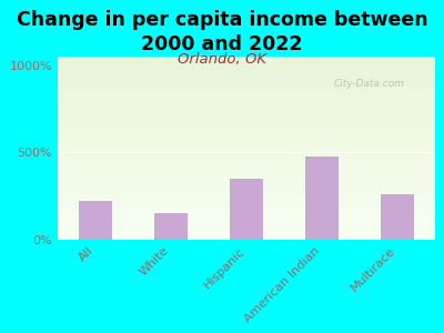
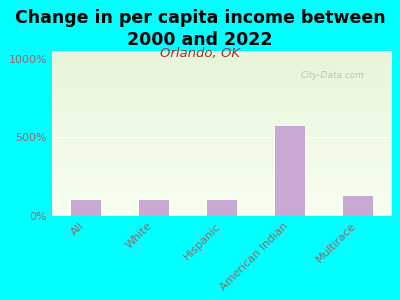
All: 220% -> 100%
White: 150% -> 100%
Hispanic: 350% -> 100%
American Indian: 480% -> 570%
Multirace: 260% -> 130%
